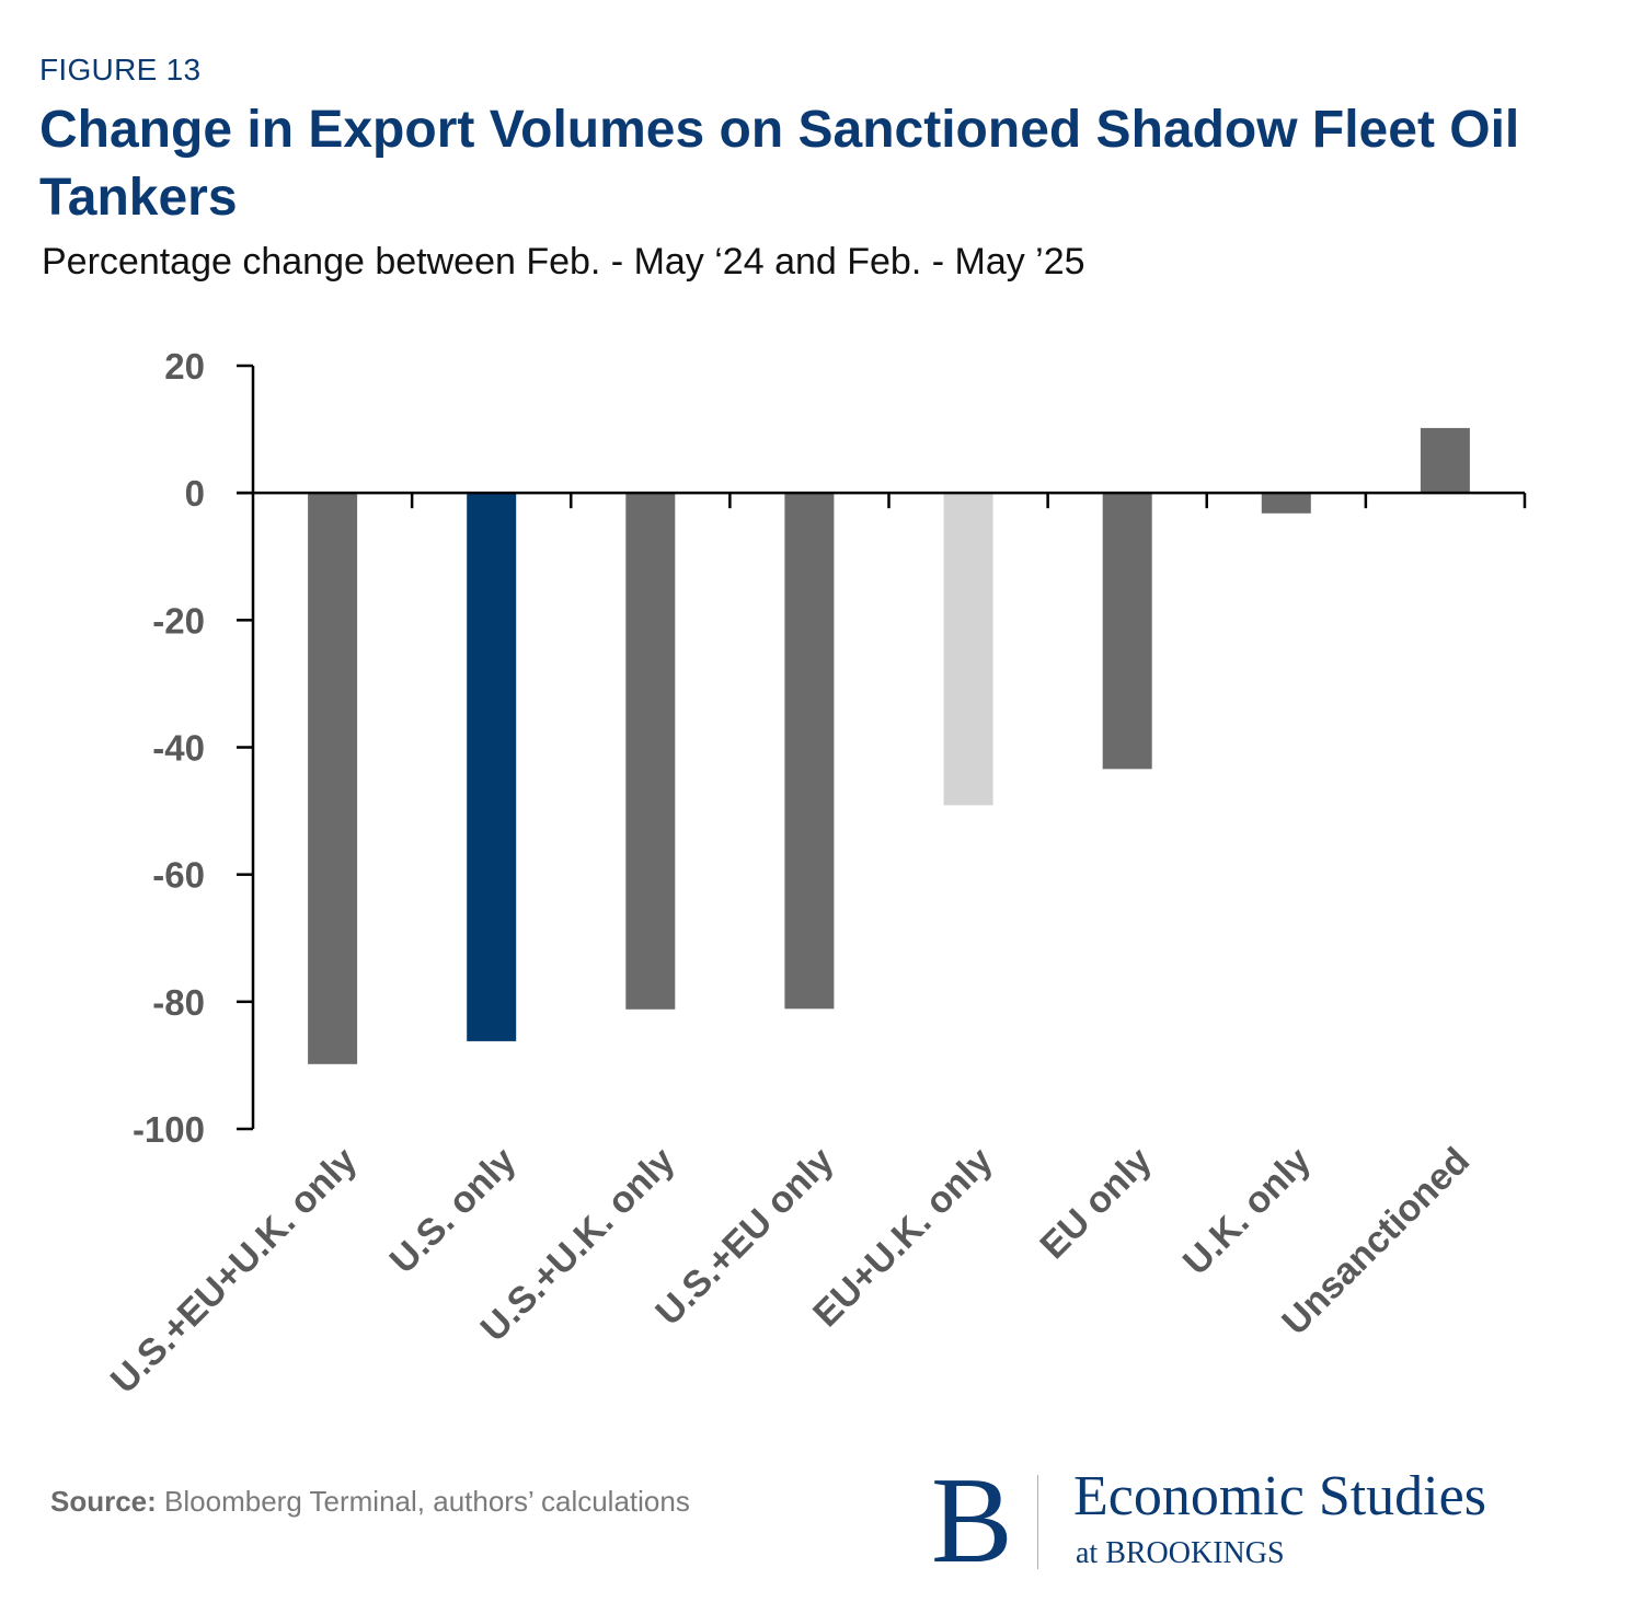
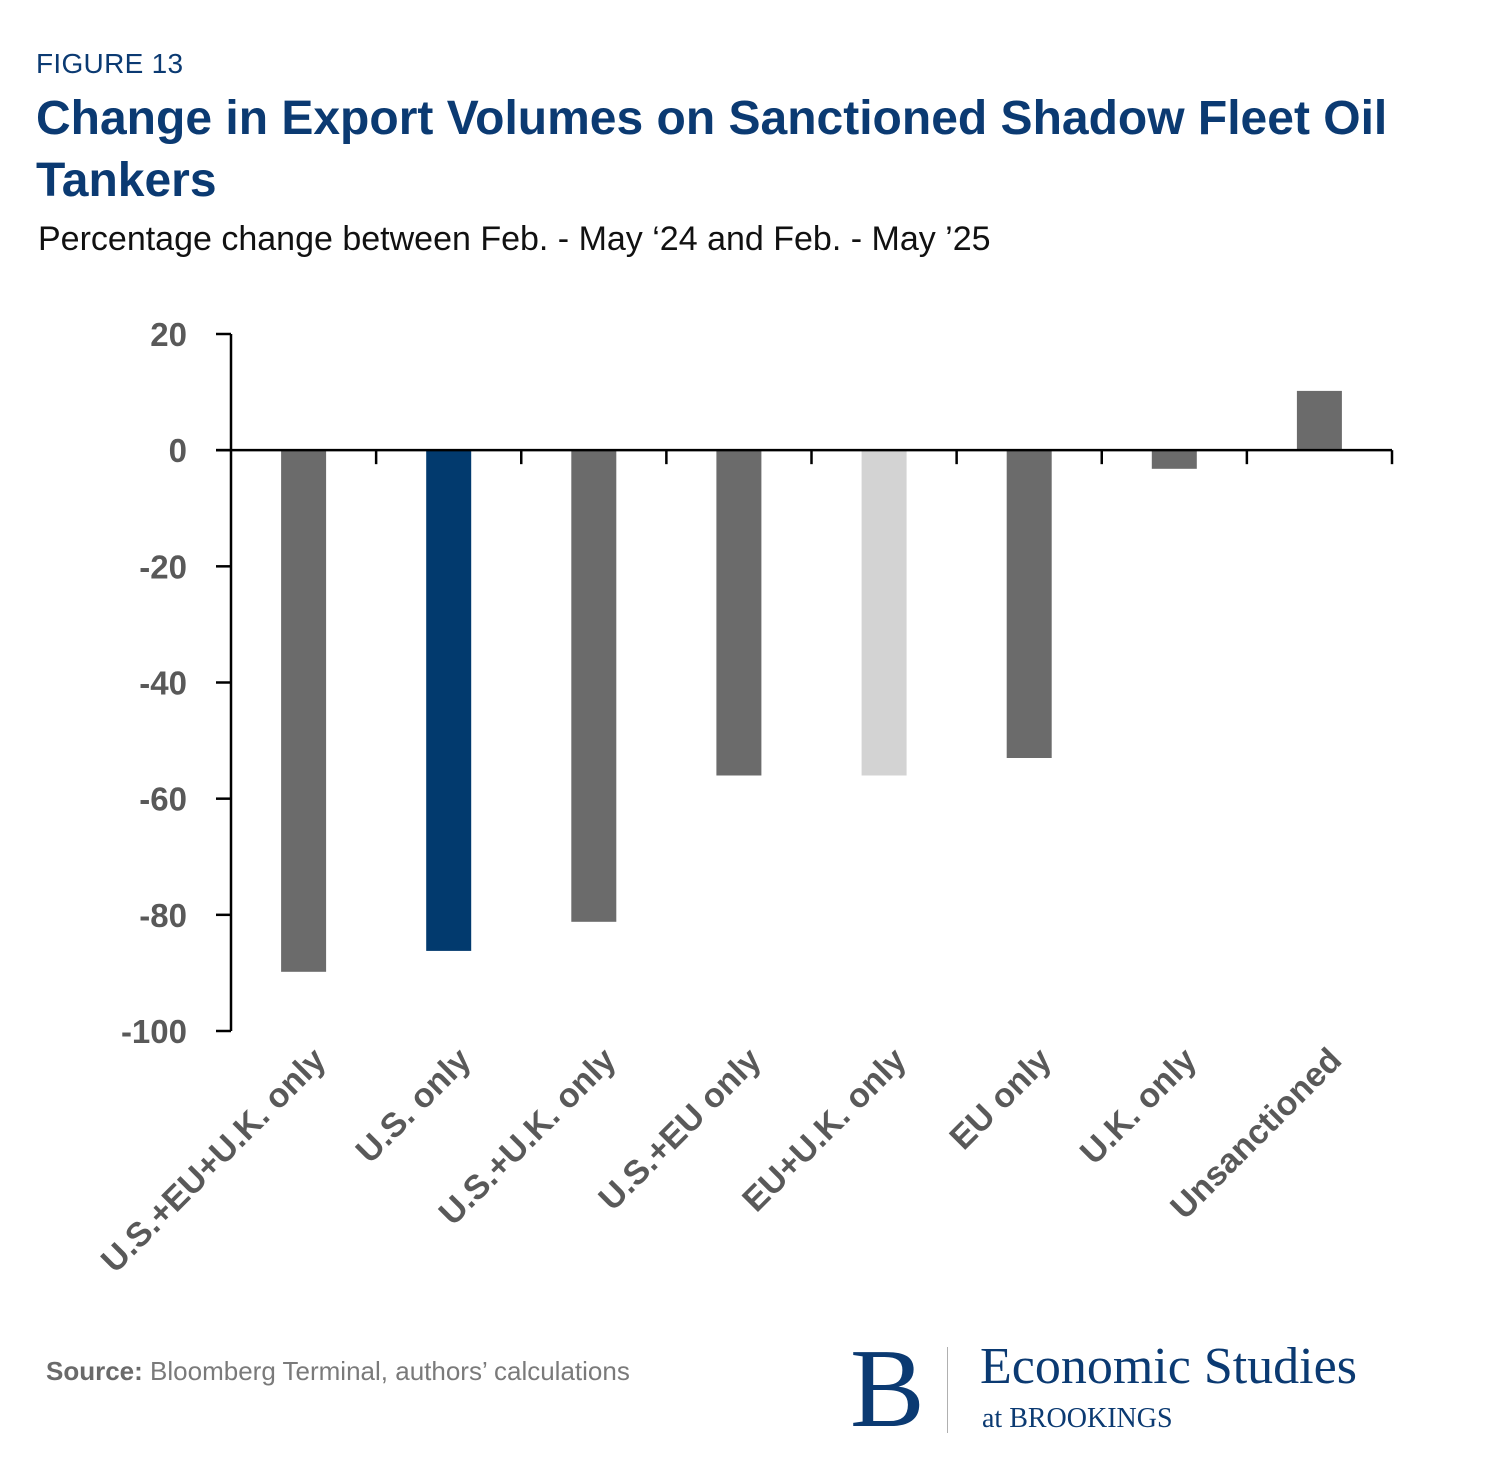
U.S.+EU only: -81 -> -56
EU+U.K. only: -49 -> -56
EU only: -43 -> -53
